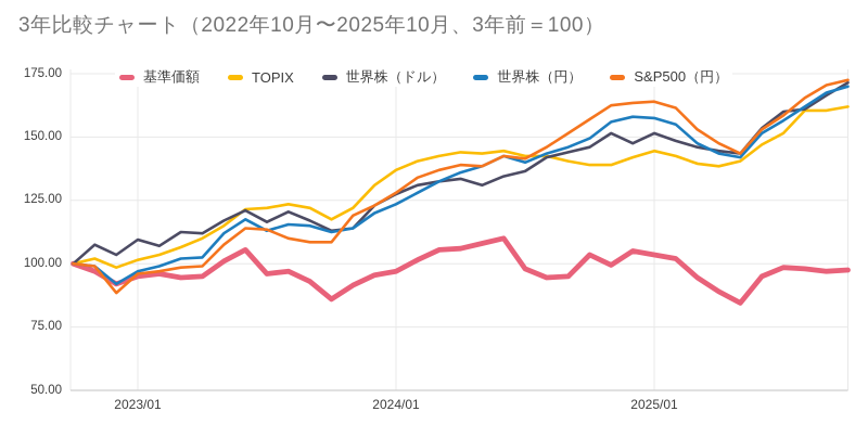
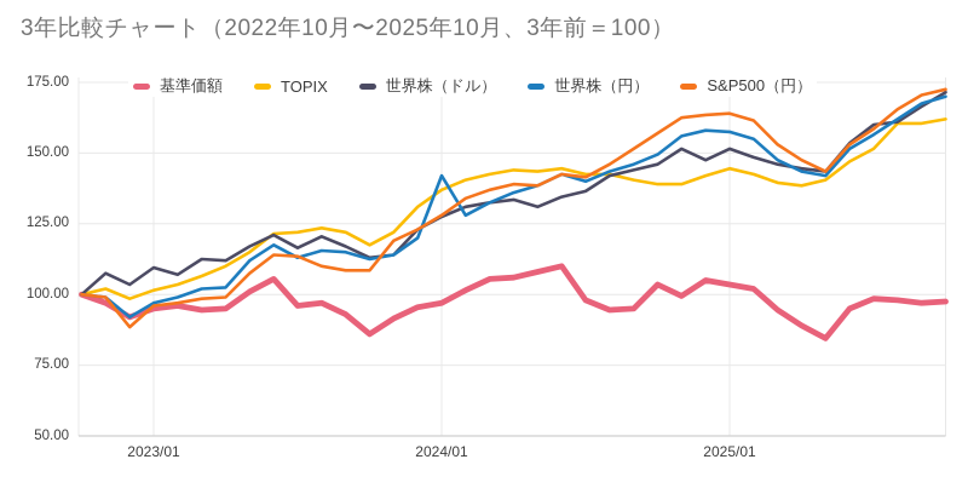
世界株（円）/2024/01: 124 -> 142
